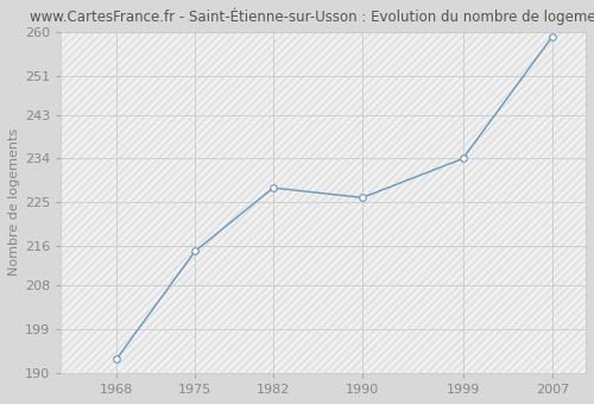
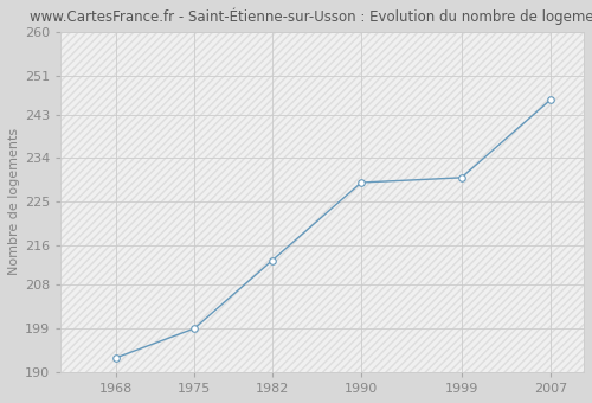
1975: 215 -> 199
1982: 228 -> 213
1990: 226 -> 229
1999: 234 -> 230
2007: 259 -> 246
